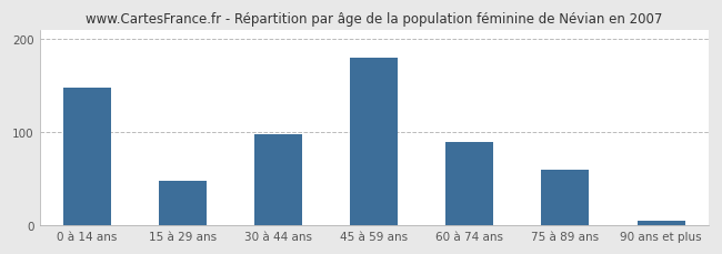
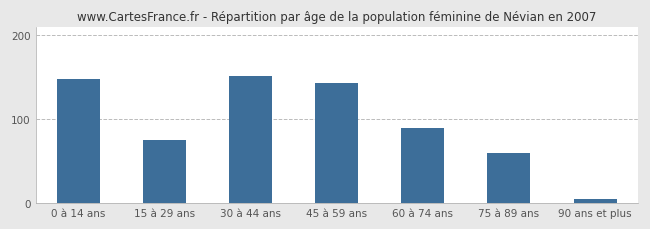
15 à 29 ans: 48 -> 75
30 à 44 ans: 98 -> 152
45 à 59 ans: 180 -> 143
